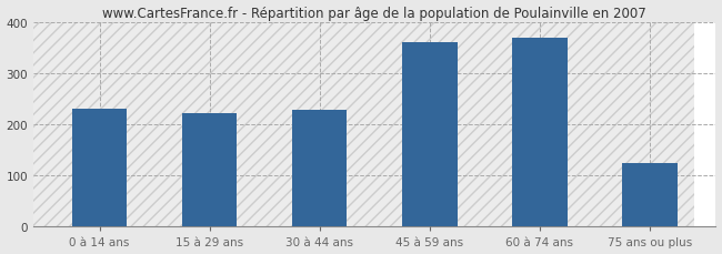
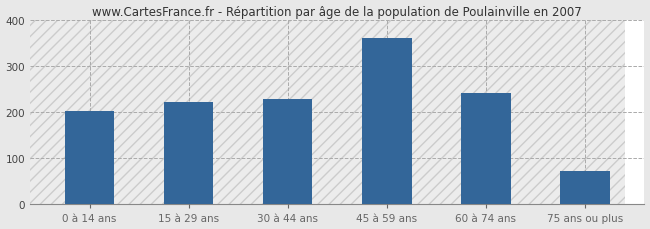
0 à 14 ans: 230 -> 202
60 à 74 ans: 370 -> 242
75 ans ou plus: 125 -> 73
